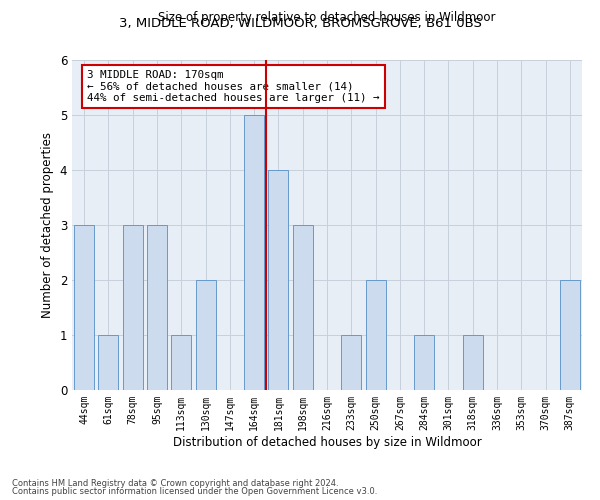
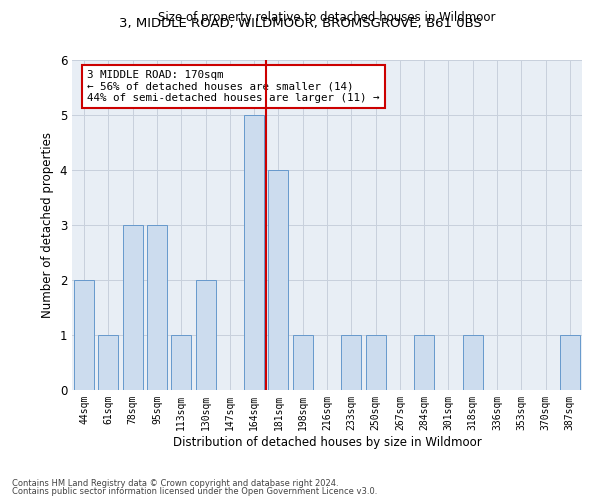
44sqm: 3 -> 2
198sqm: 3 -> 1
250sqm: 2 -> 1
387sqm: 2 -> 1
